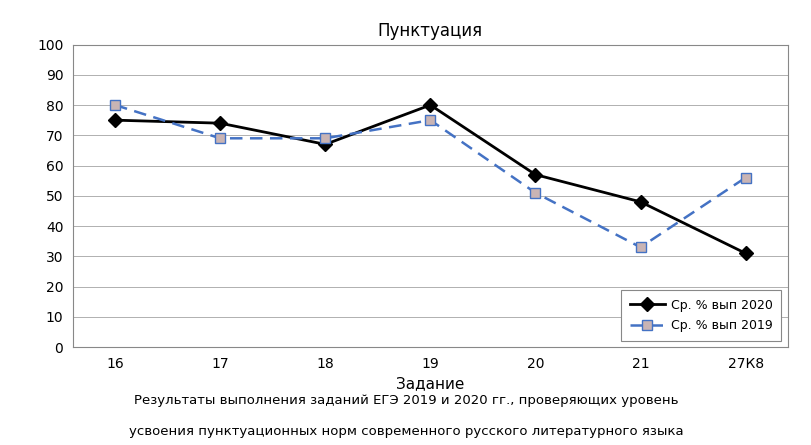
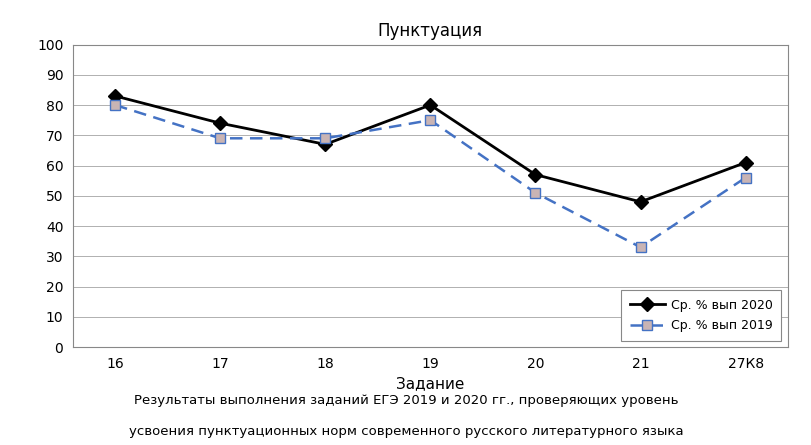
Ср. % вып 2020/16: 75 -> 83
Ср. % вып 2020/27К8: 31 -> 61
